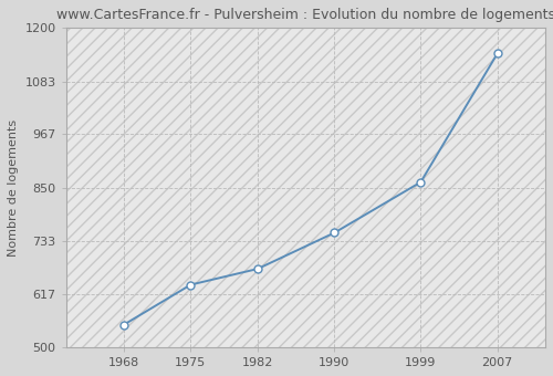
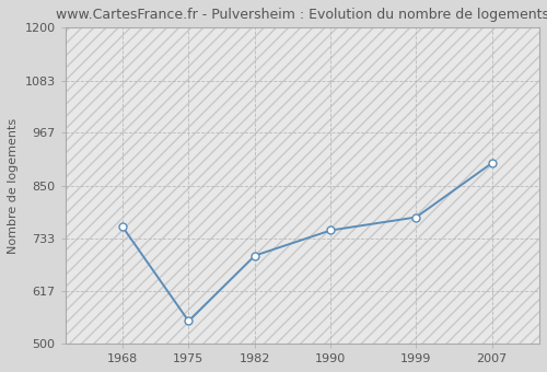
1968: 549 -> 760
1975: 637 -> 550
1982: 672 -> 695
1999: 862 -> 780
2007: 1144 -> 900
